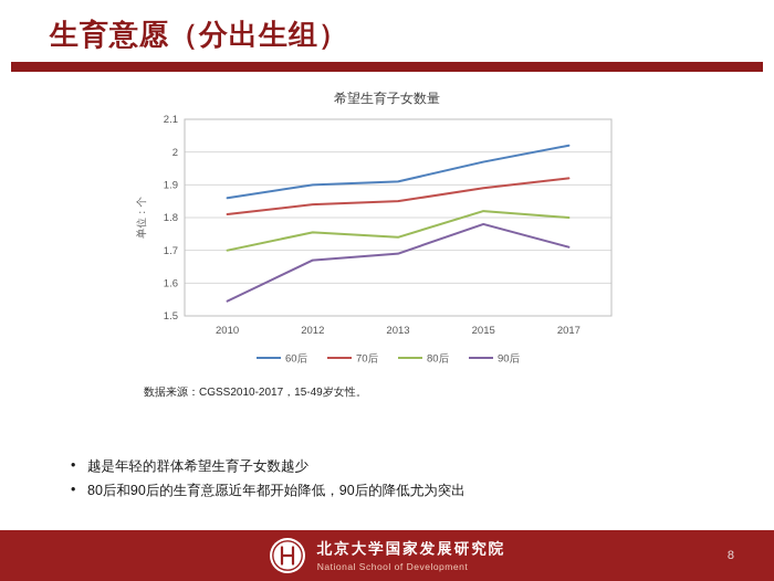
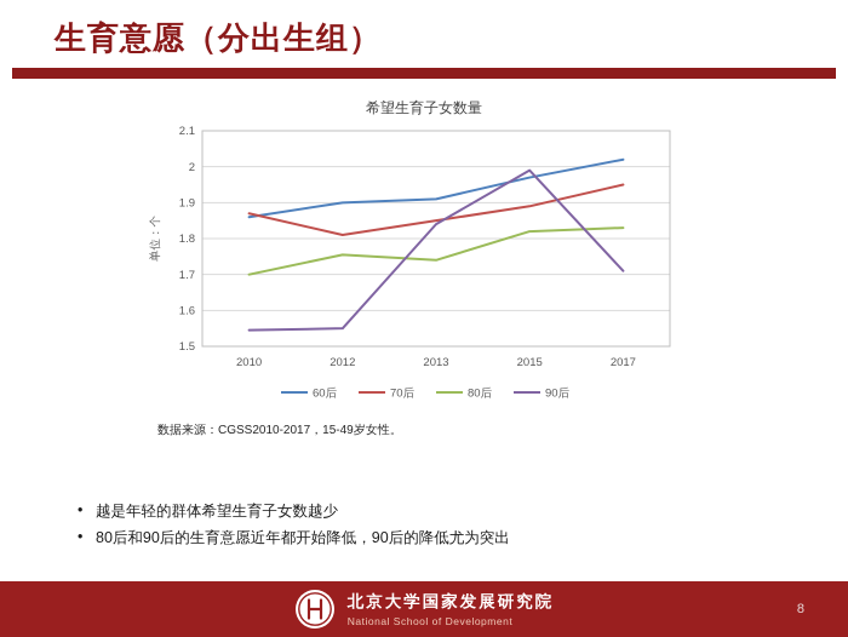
70后/2010: 1.81 -> 1.87
70后/2012: 1.84 -> 1.81
90后/2012: 1.67 -> 1.55
90后/2013: 1.69 -> 1.84
90后/2015: 1.78 -> 1.99
70后/2017: 1.92 -> 1.95
80后/2017: 1.80 -> 1.83
